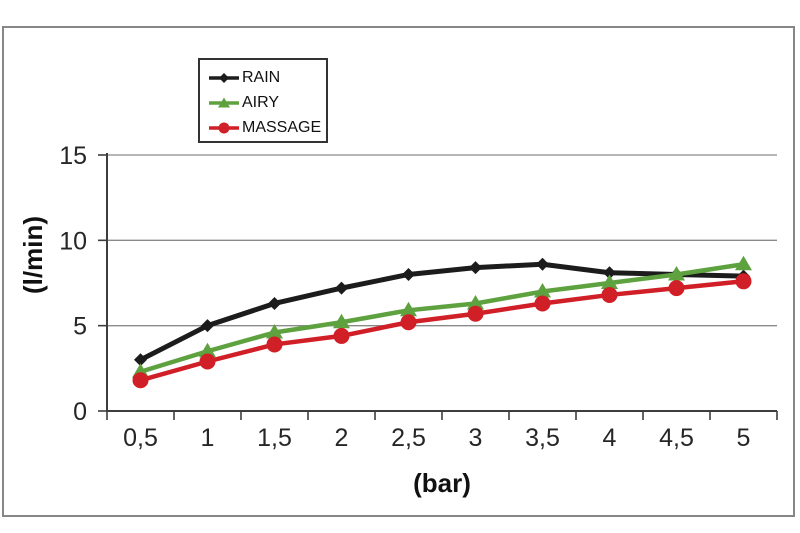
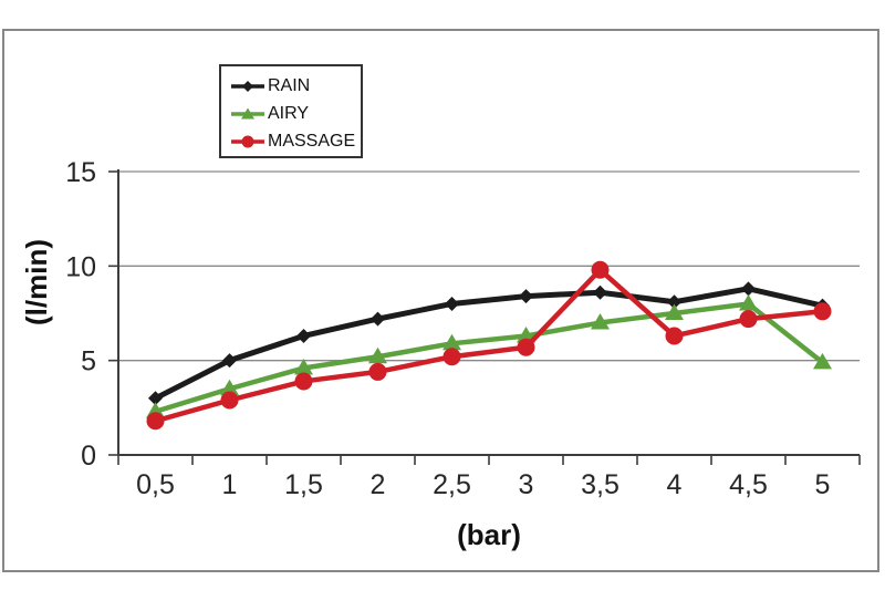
MASSAGE/3,5: 6.3 -> 9.8
MASSAGE/4: 6.8 -> 6.3
RAIN/4,5: 8.0 -> 8.8
AIRY/5: 8.6 -> 4.9
